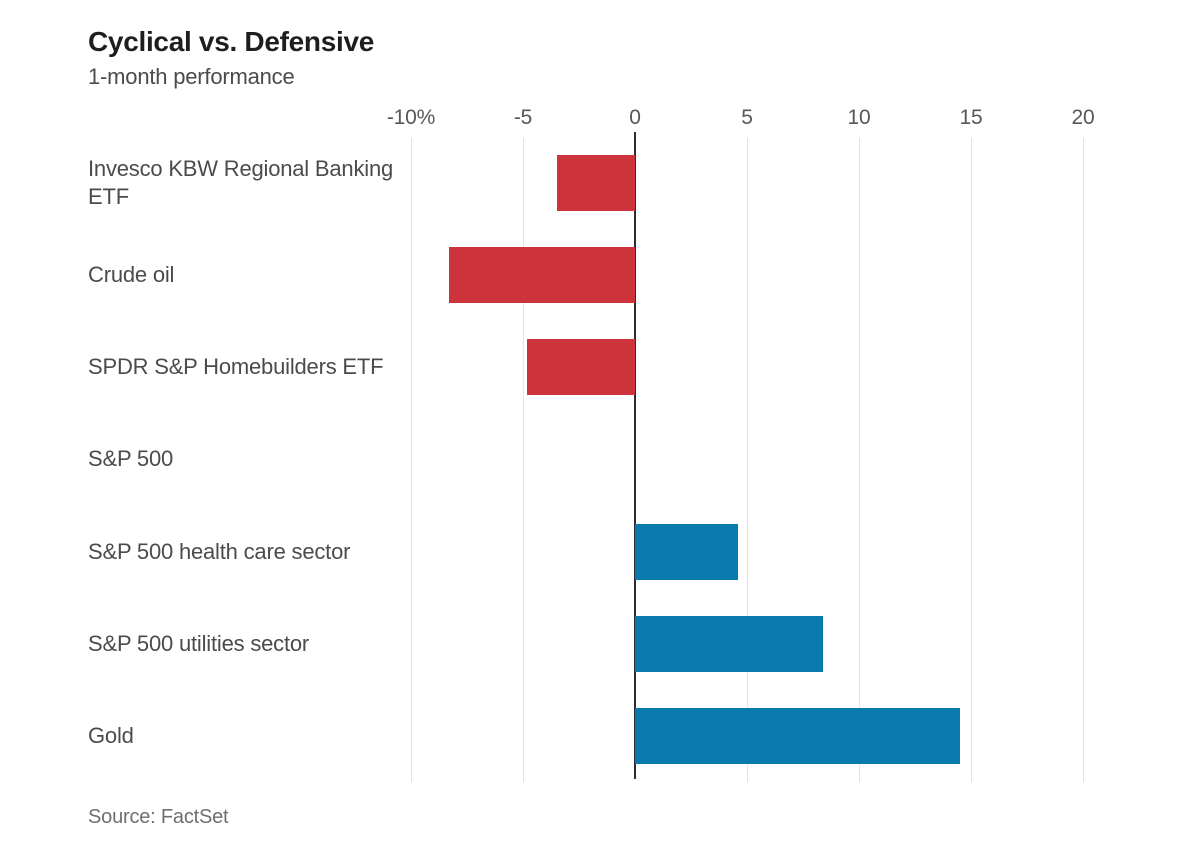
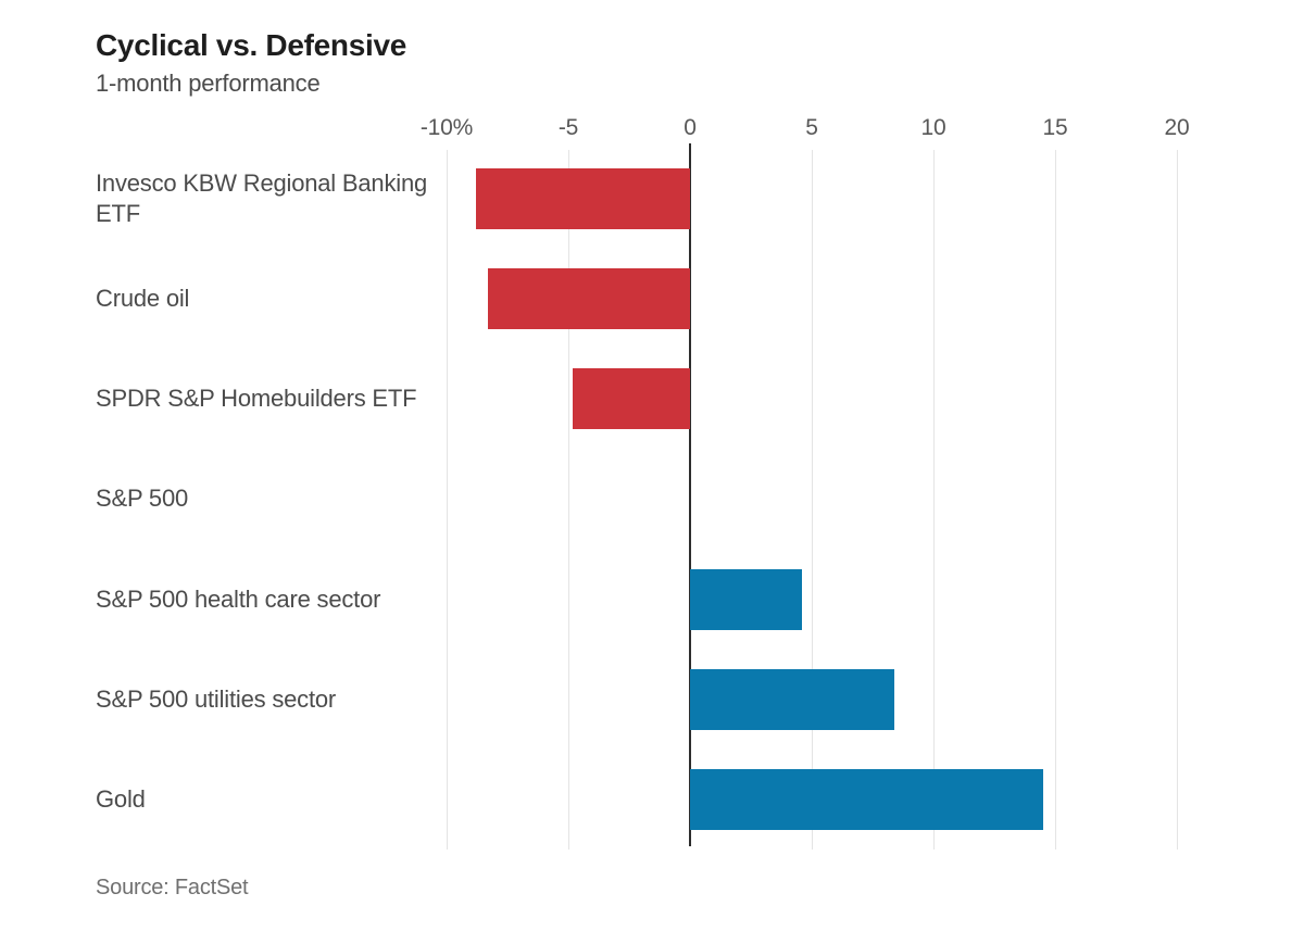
Invesco KBW Regional Banking ETF: -3.5 -> -8.8
